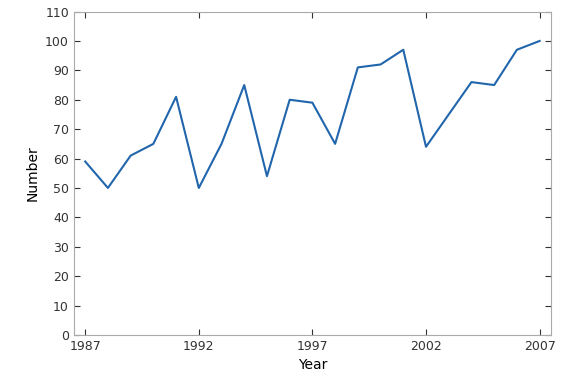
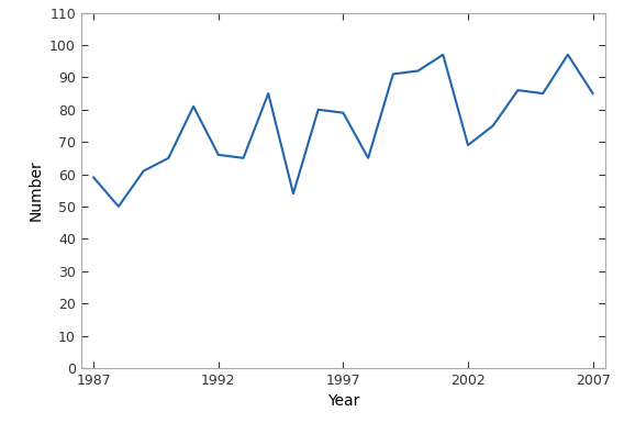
1992: 50 -> 66
2002: 64 -> 69
2007: 100 -> 85
